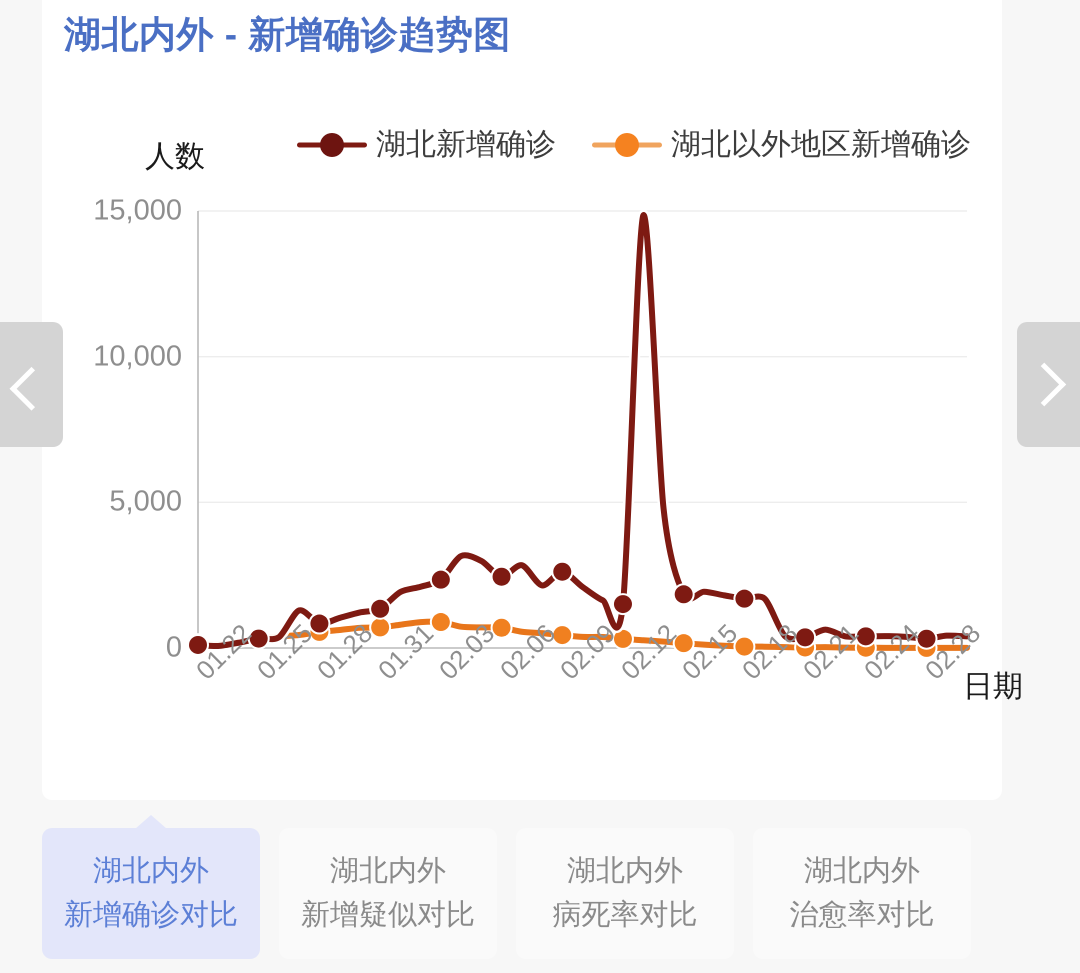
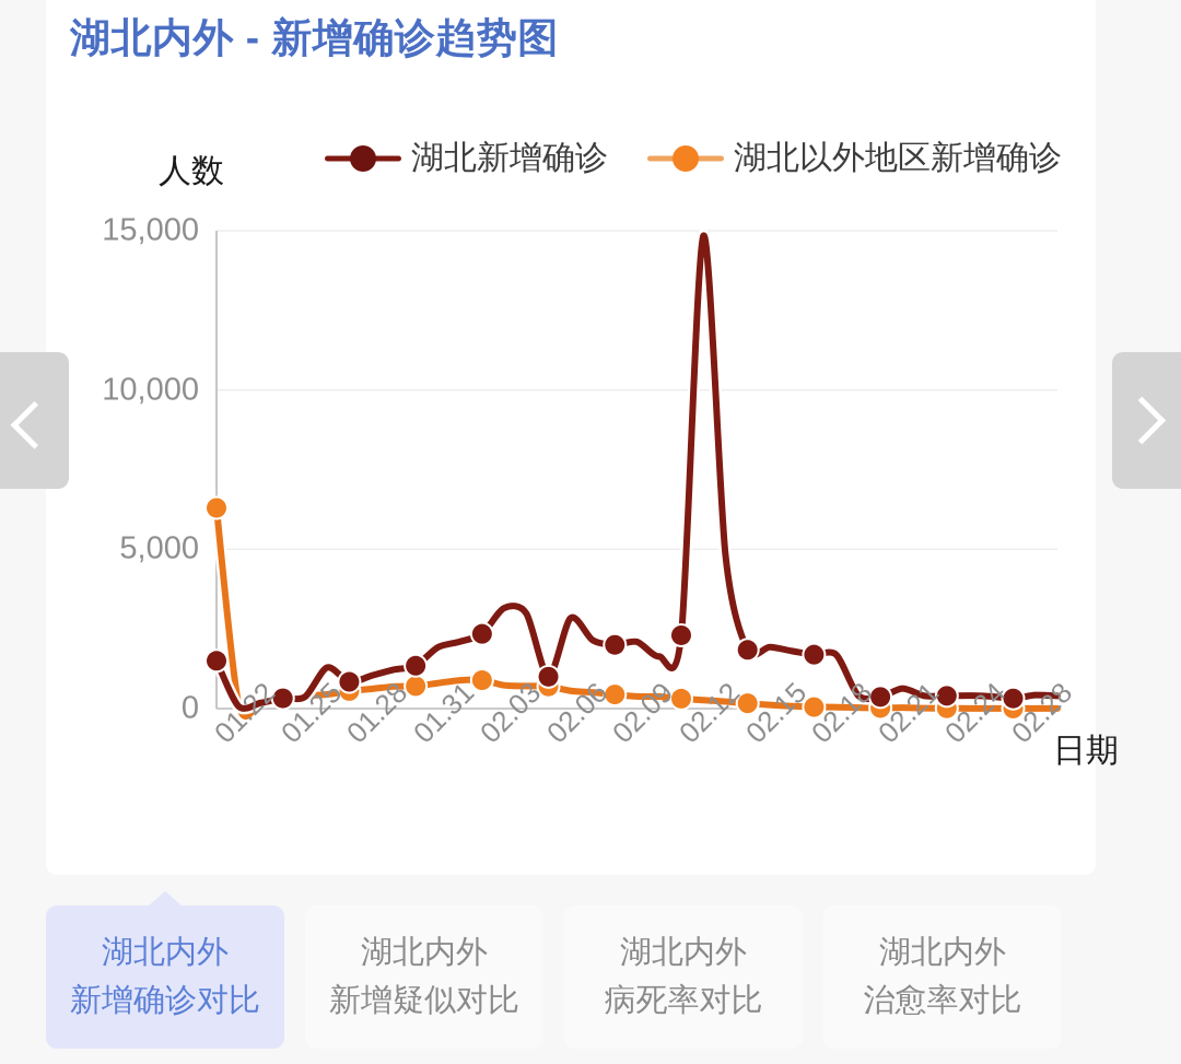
湖北新增确诊/01.22: 100 -> 1500
湖北以外地区新增确诊/01.22: 100 -> 6300
湖北新增确诊/02.06: 2400 -> 1000
湖北新增确诊/02.09: 2600 -> 2000
湖北新增确诊/02.12: 1500 -> 2300
